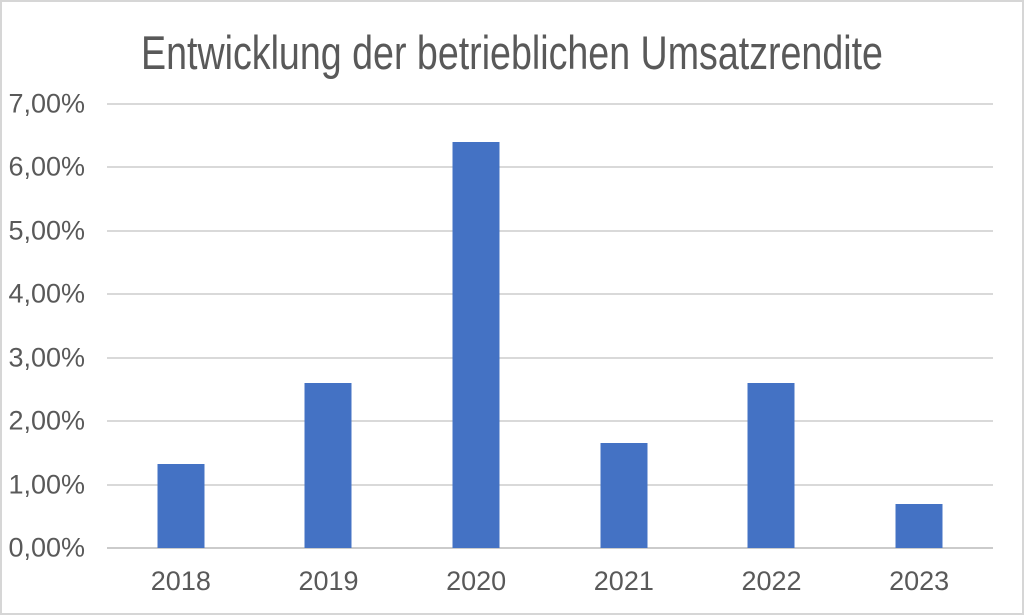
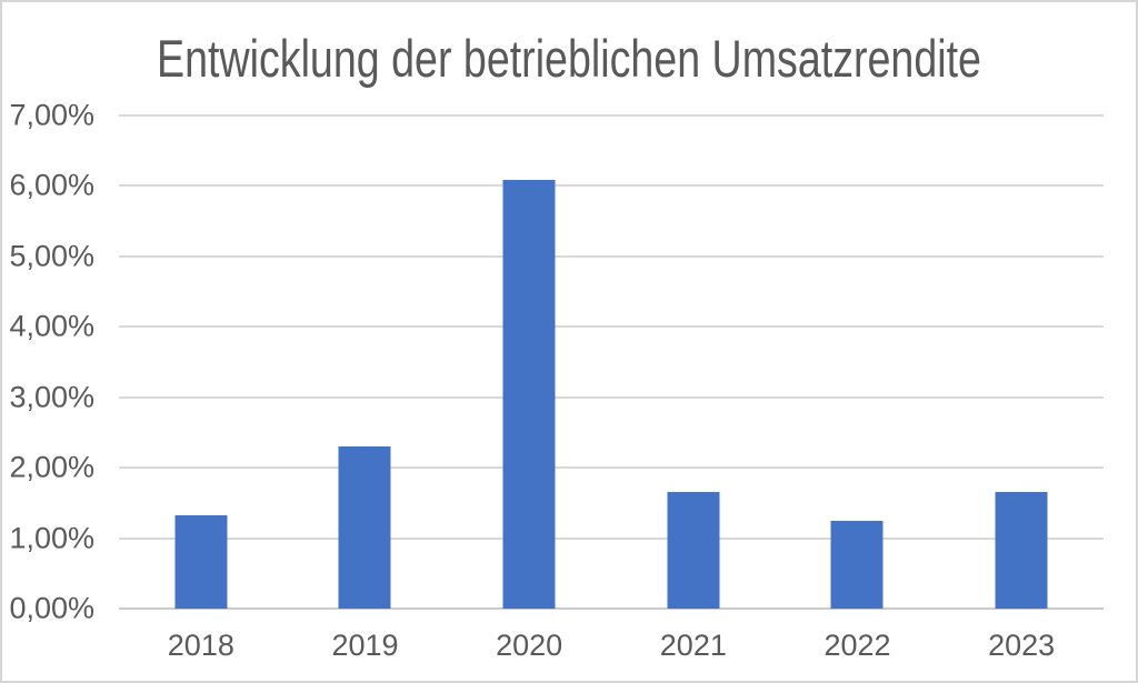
2019: 2,6% -> 2,3%
2020: 6,4% -> 6,1%
2022: 2,6% -> 1,2%
2023: 0,7% -> 1,7%
